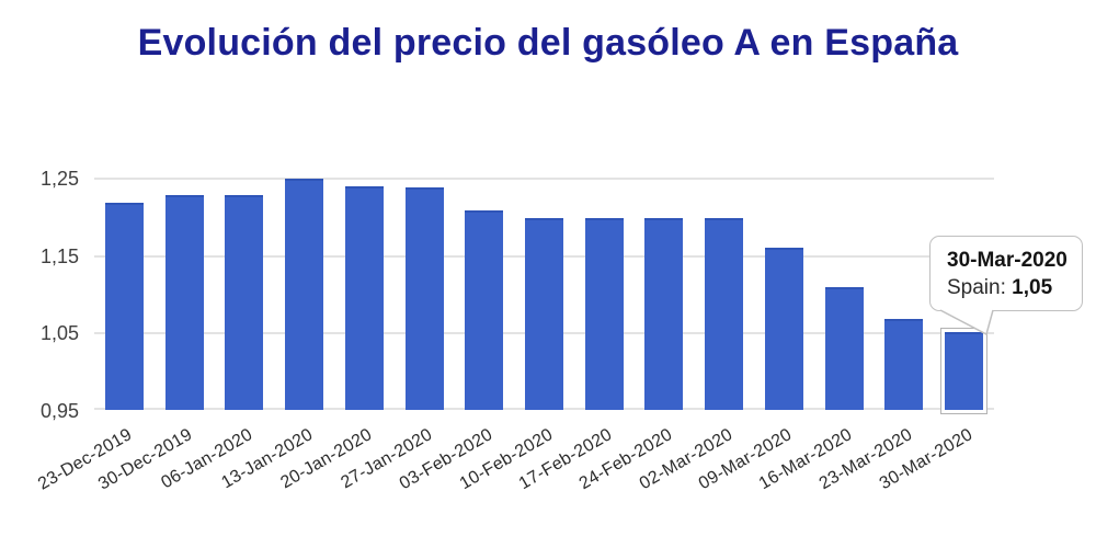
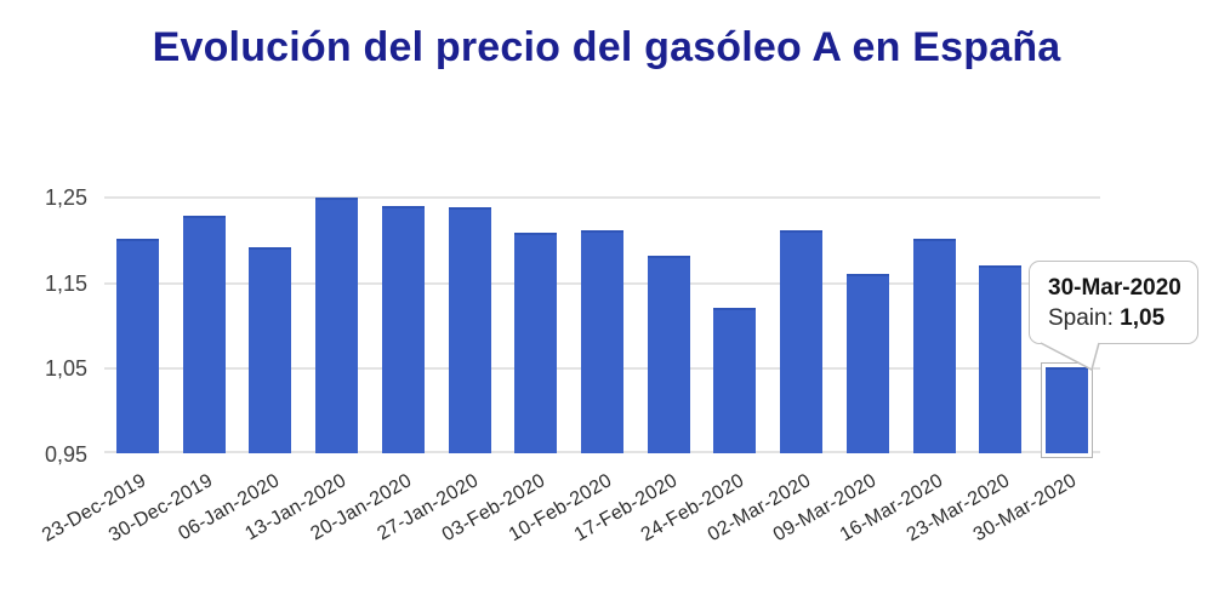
23-Dec-2019: 1,22 -> 1,20
06-Jan-2020: 1,23 -> 1,19
10-Feb-2020: 1,20 -> 1,21
17-Feb-2020: 1,20 -> 1,18
24-Feb-2020: 1,20 -> 1,12
02-Mar-2020: 1,20 -> 1,21
16-Mar-2020: 1,11 -> 1,20
23-Mar-2020: 1,07 -> 1,17
